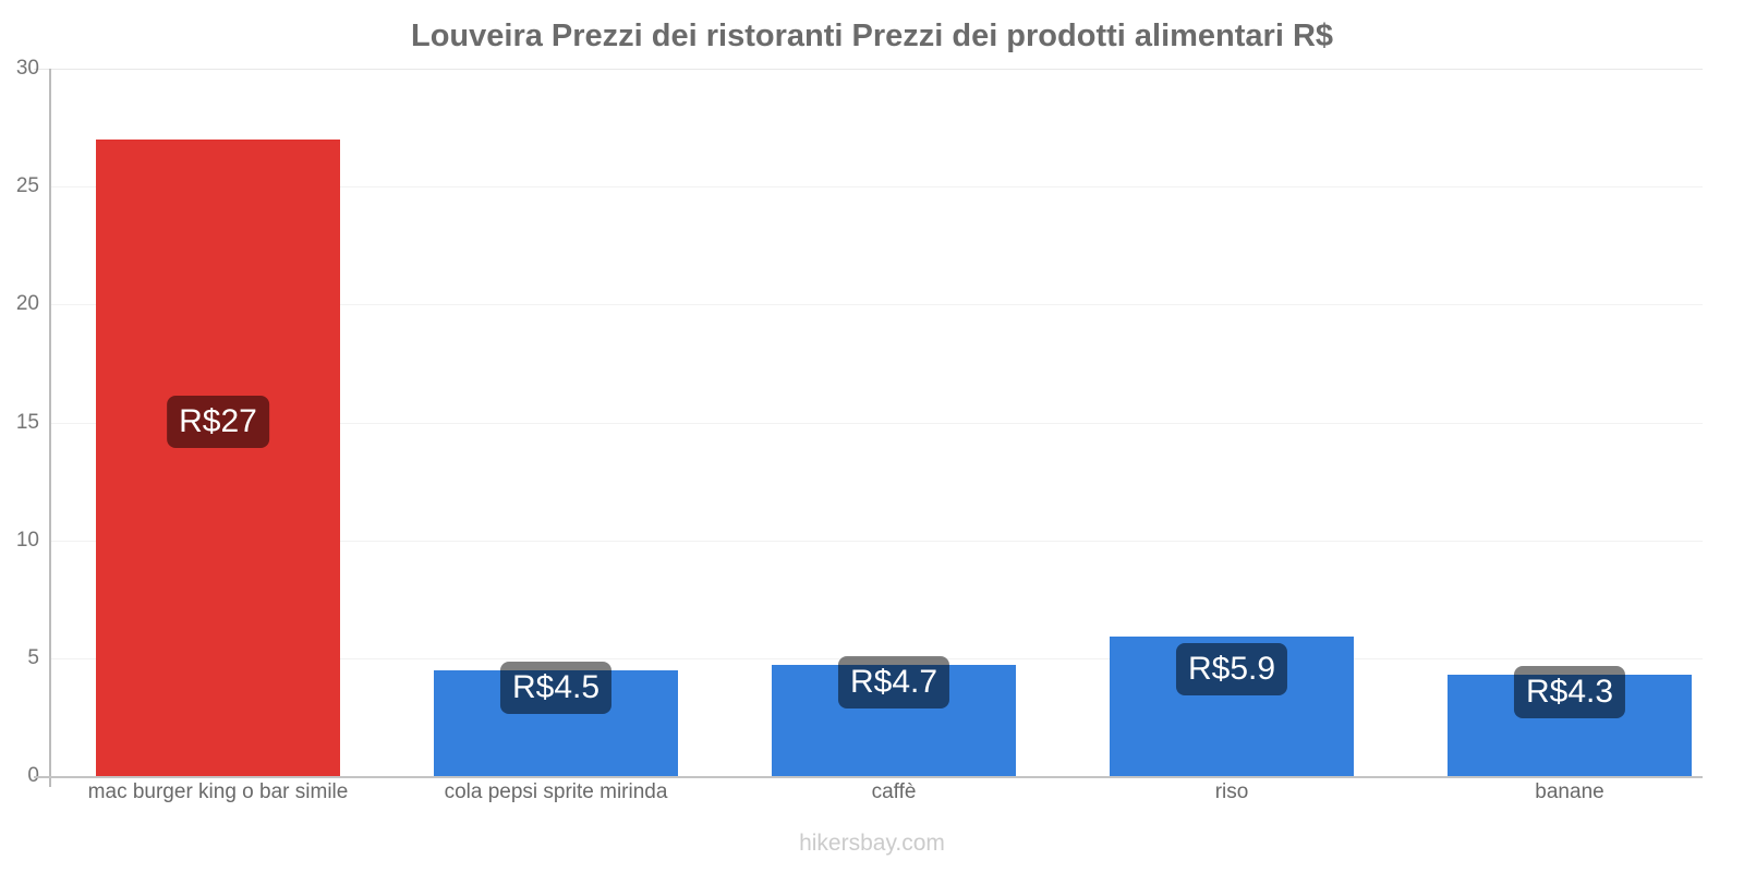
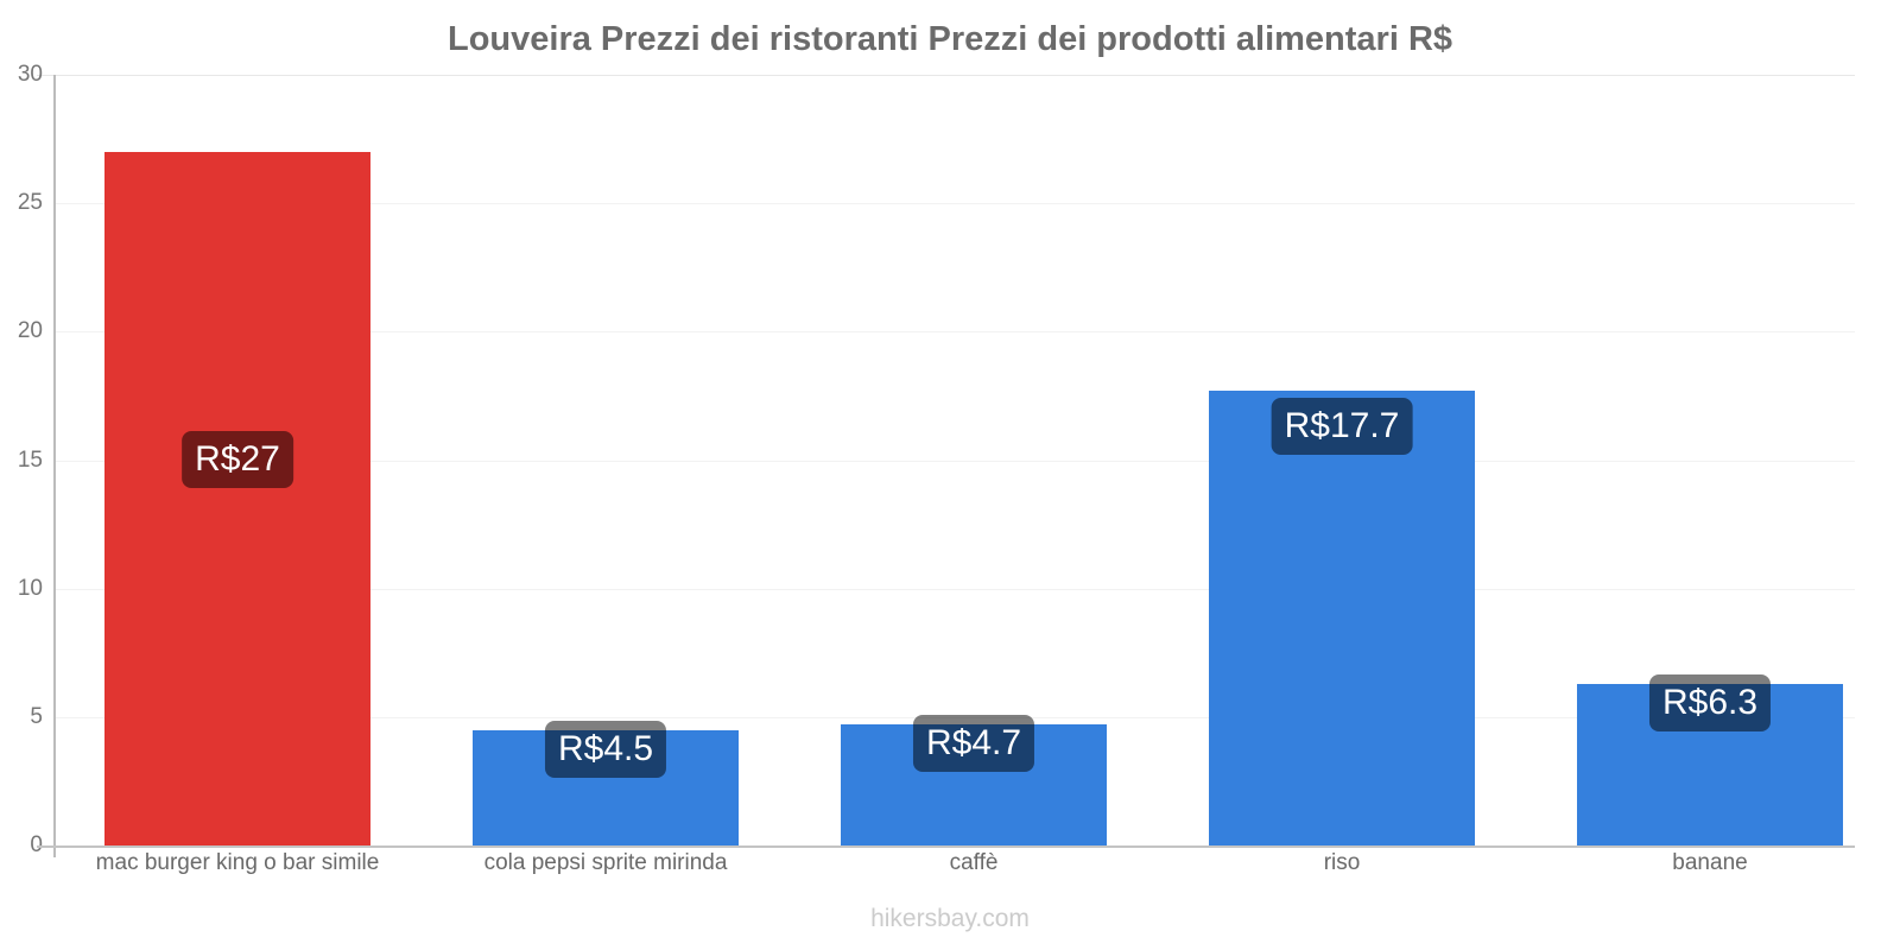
riso: 5.9 -> 17.7
banane: 4.3 -> 6.3
